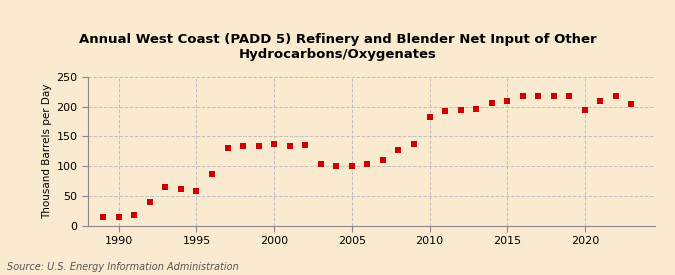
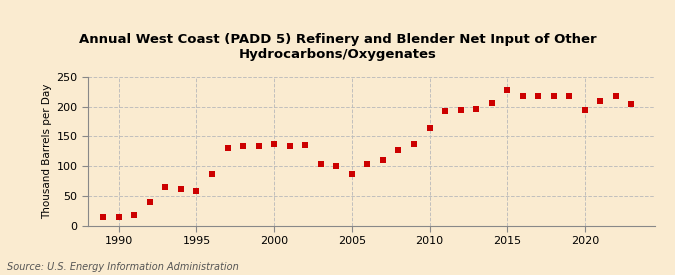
2005: 101 -> 86
2010: 183 -> 164
2015: 210 -> 228
